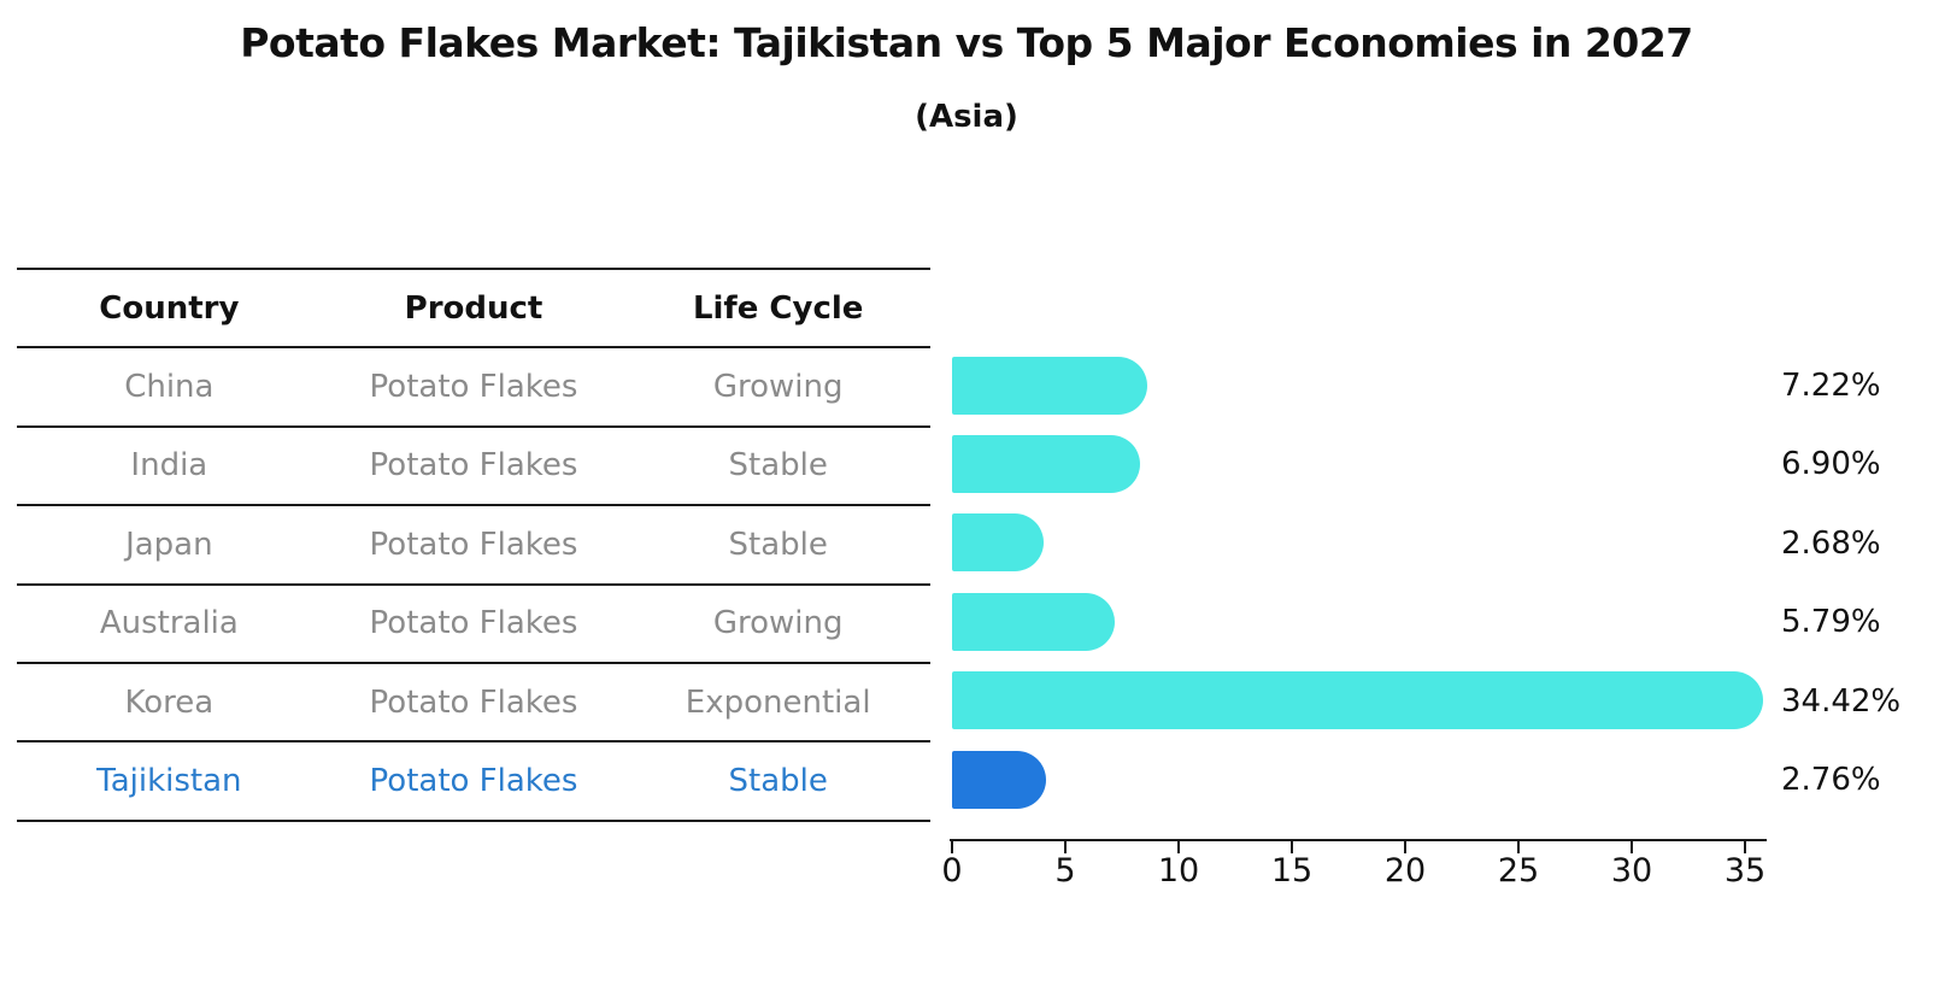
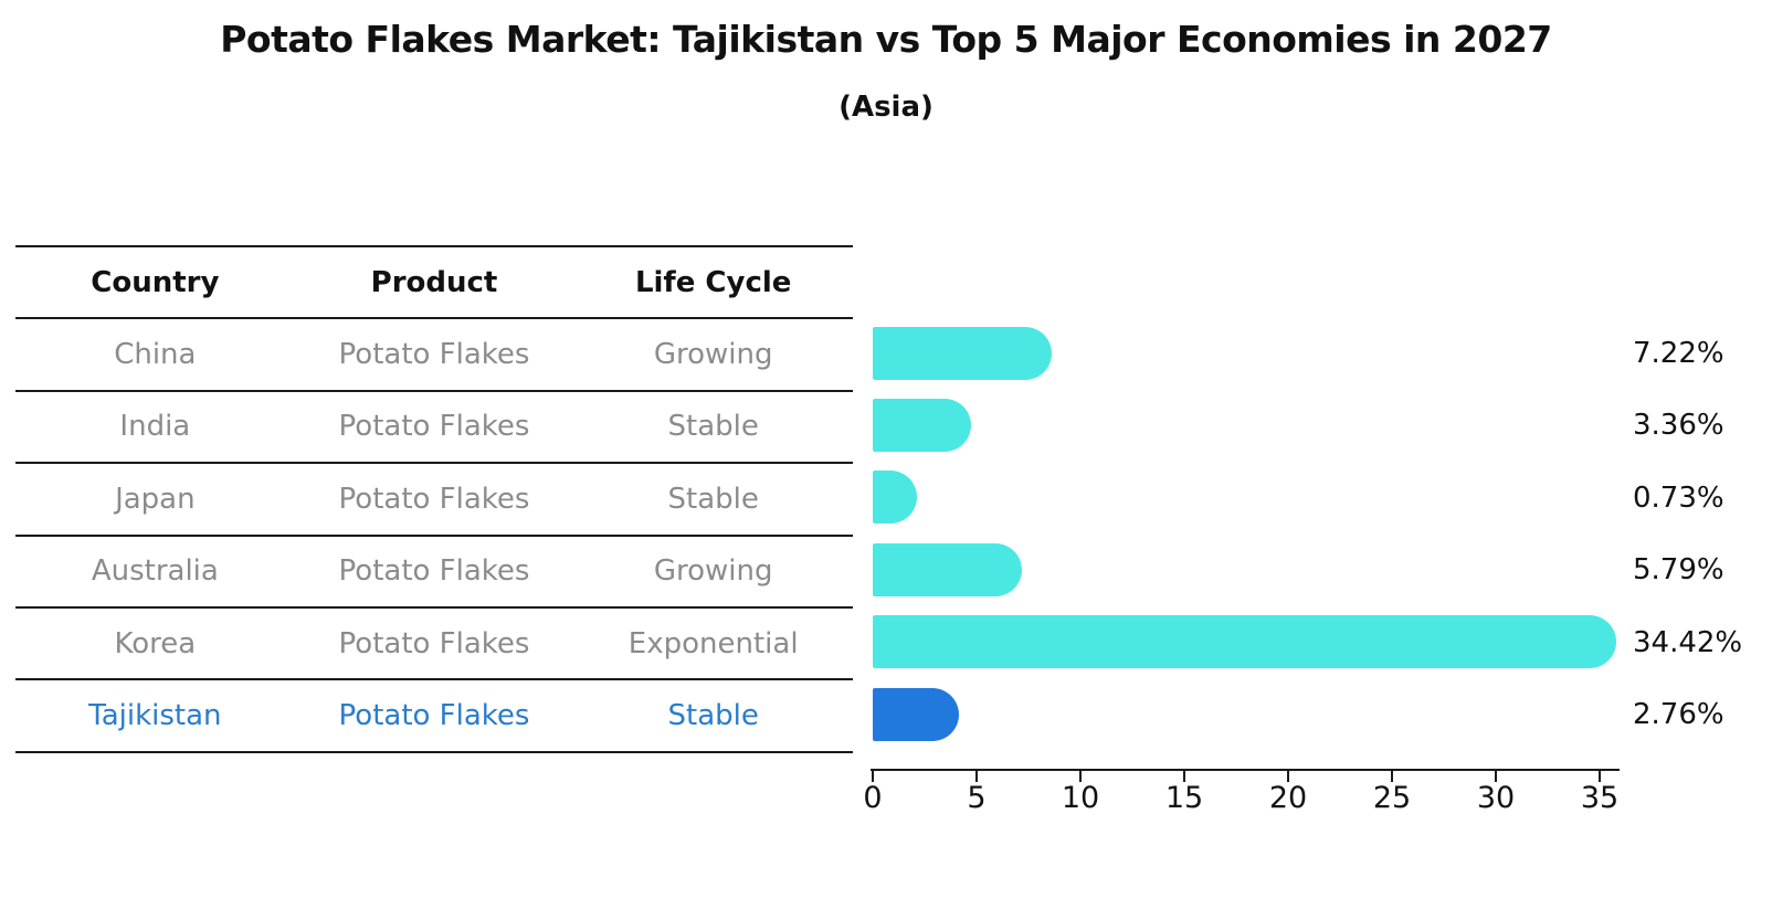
India: 6.90% -> 3.36%
Japan: 2.68% -> 0.73%
